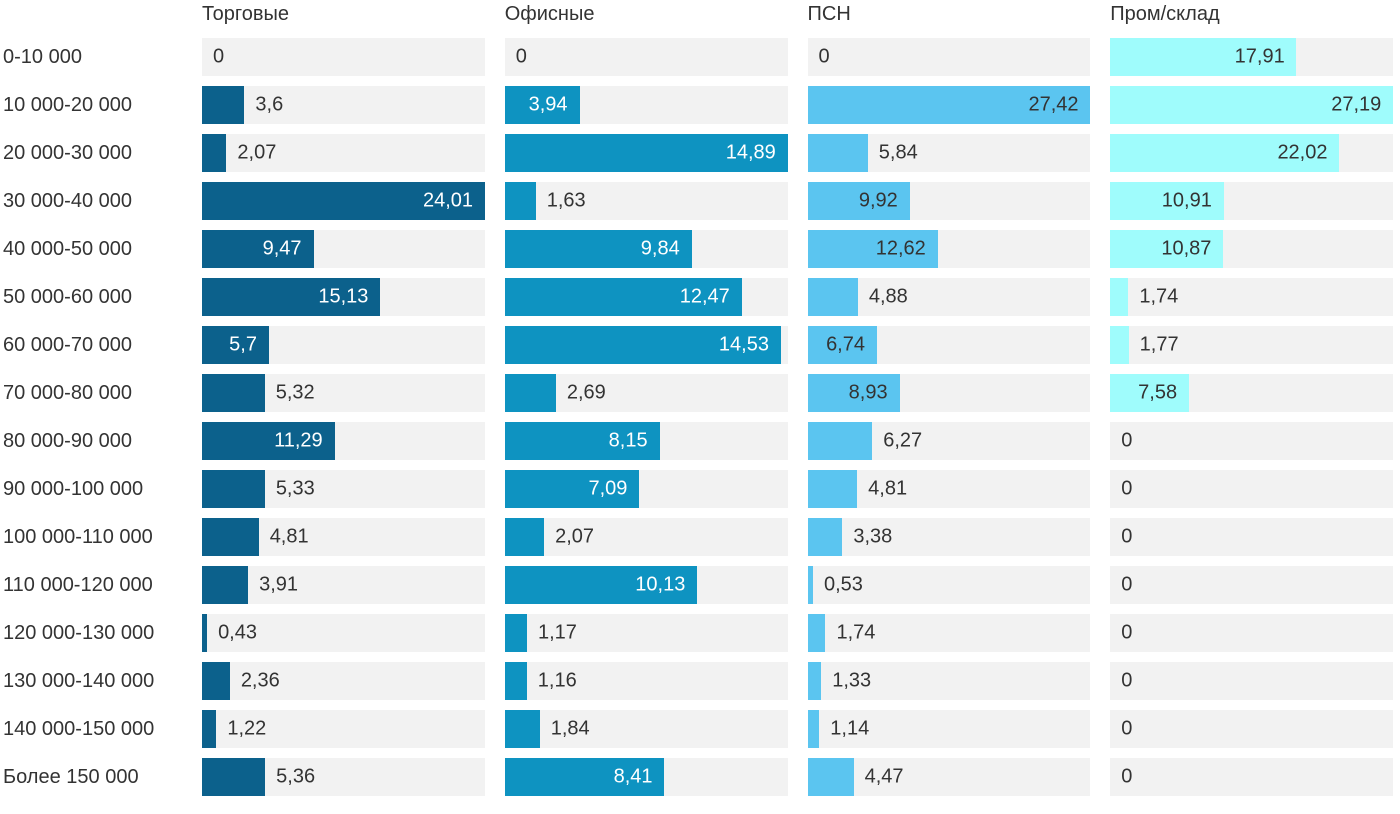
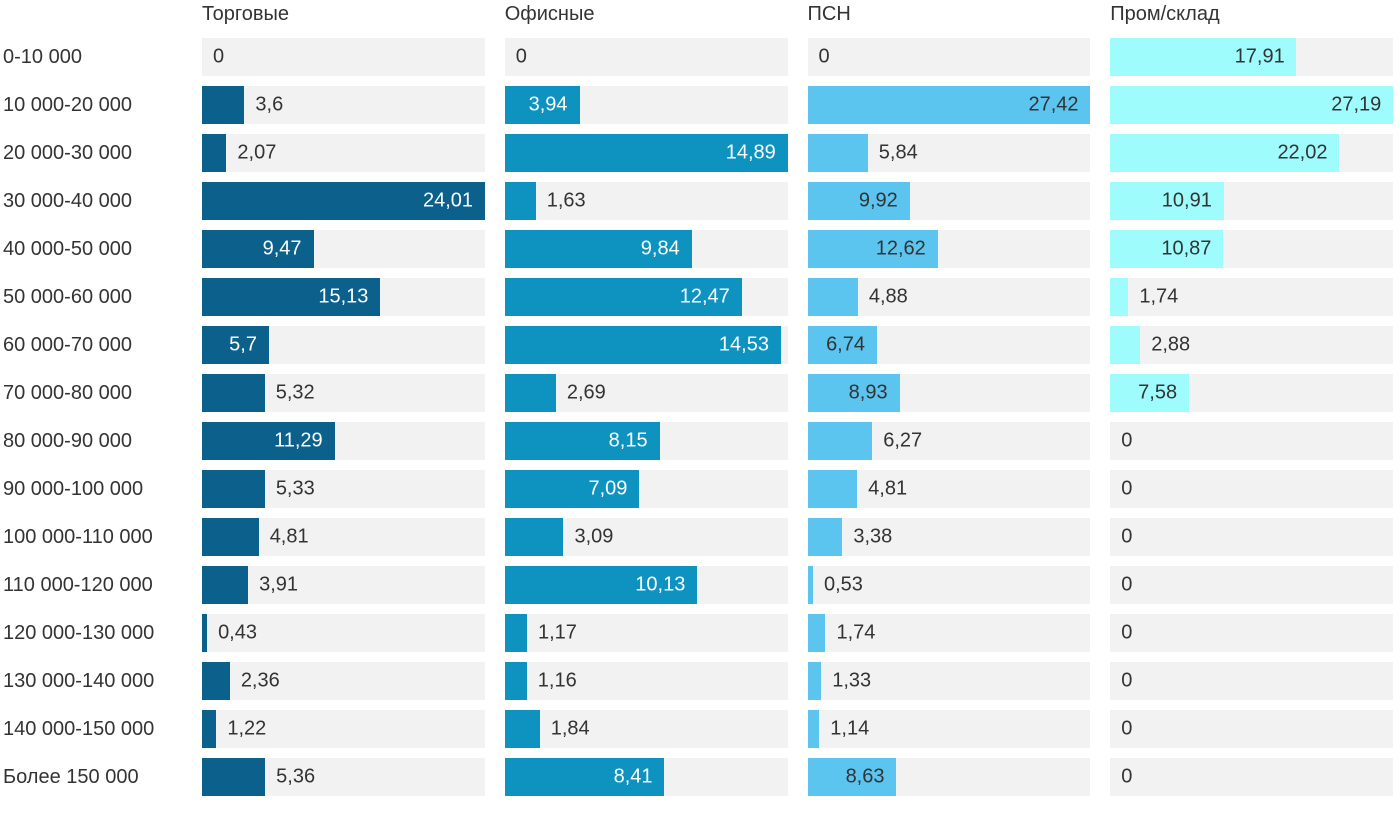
Пром/склад/60 000-70 000: 1,77 -> 2,88
Офисные/100 000-110 000: 2,07 -> 3,09
ПСН/Более 150 000: 4,47 -> 8,63
